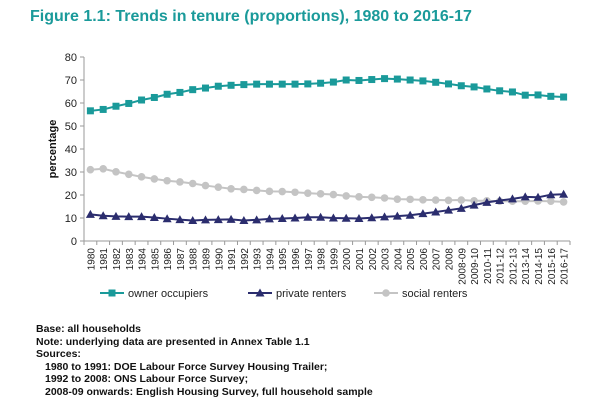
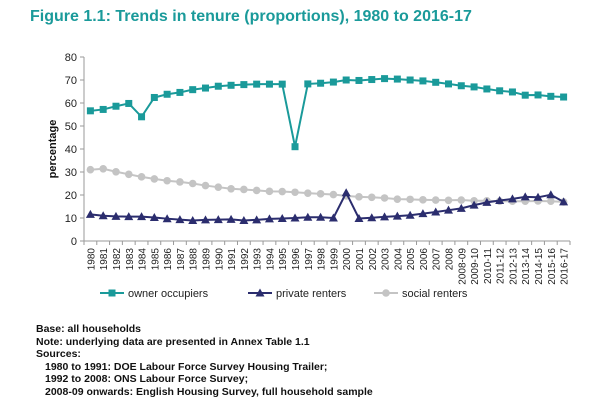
owner occupiers/1984: 61 -> 54
owner occupiers/1996: 68 -> 41
private renters/2000: 10 -> 21
private renters/2016-17: 20 -> 17
